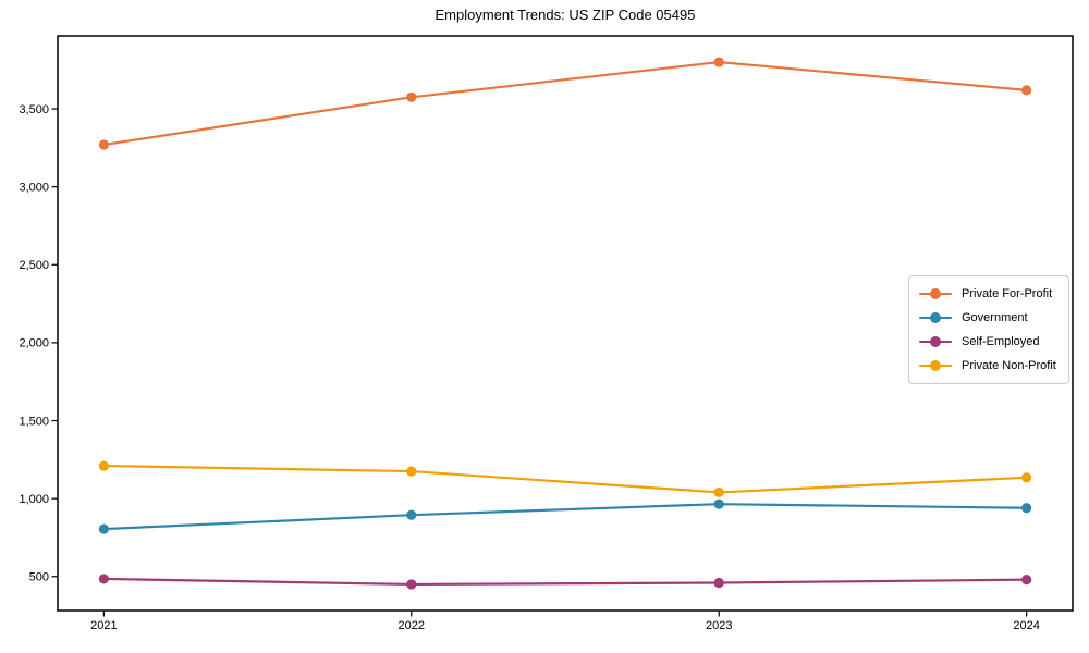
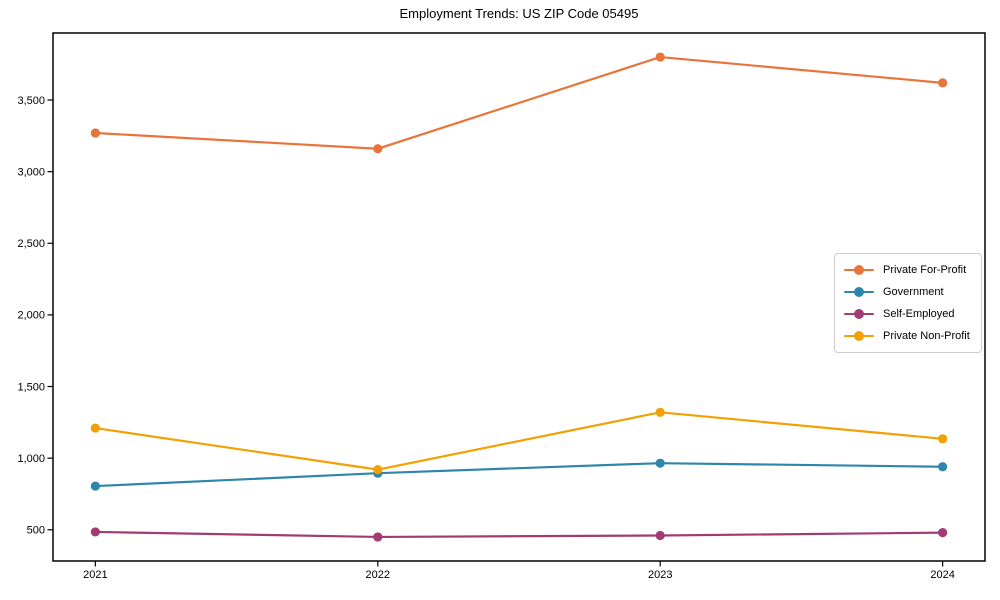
Private For-Profit/2022: 3580 -> 3160
Private Non-Profit/2022: 1180 -> 920
Private Non-Profit/2023: 1040 -> 1320
